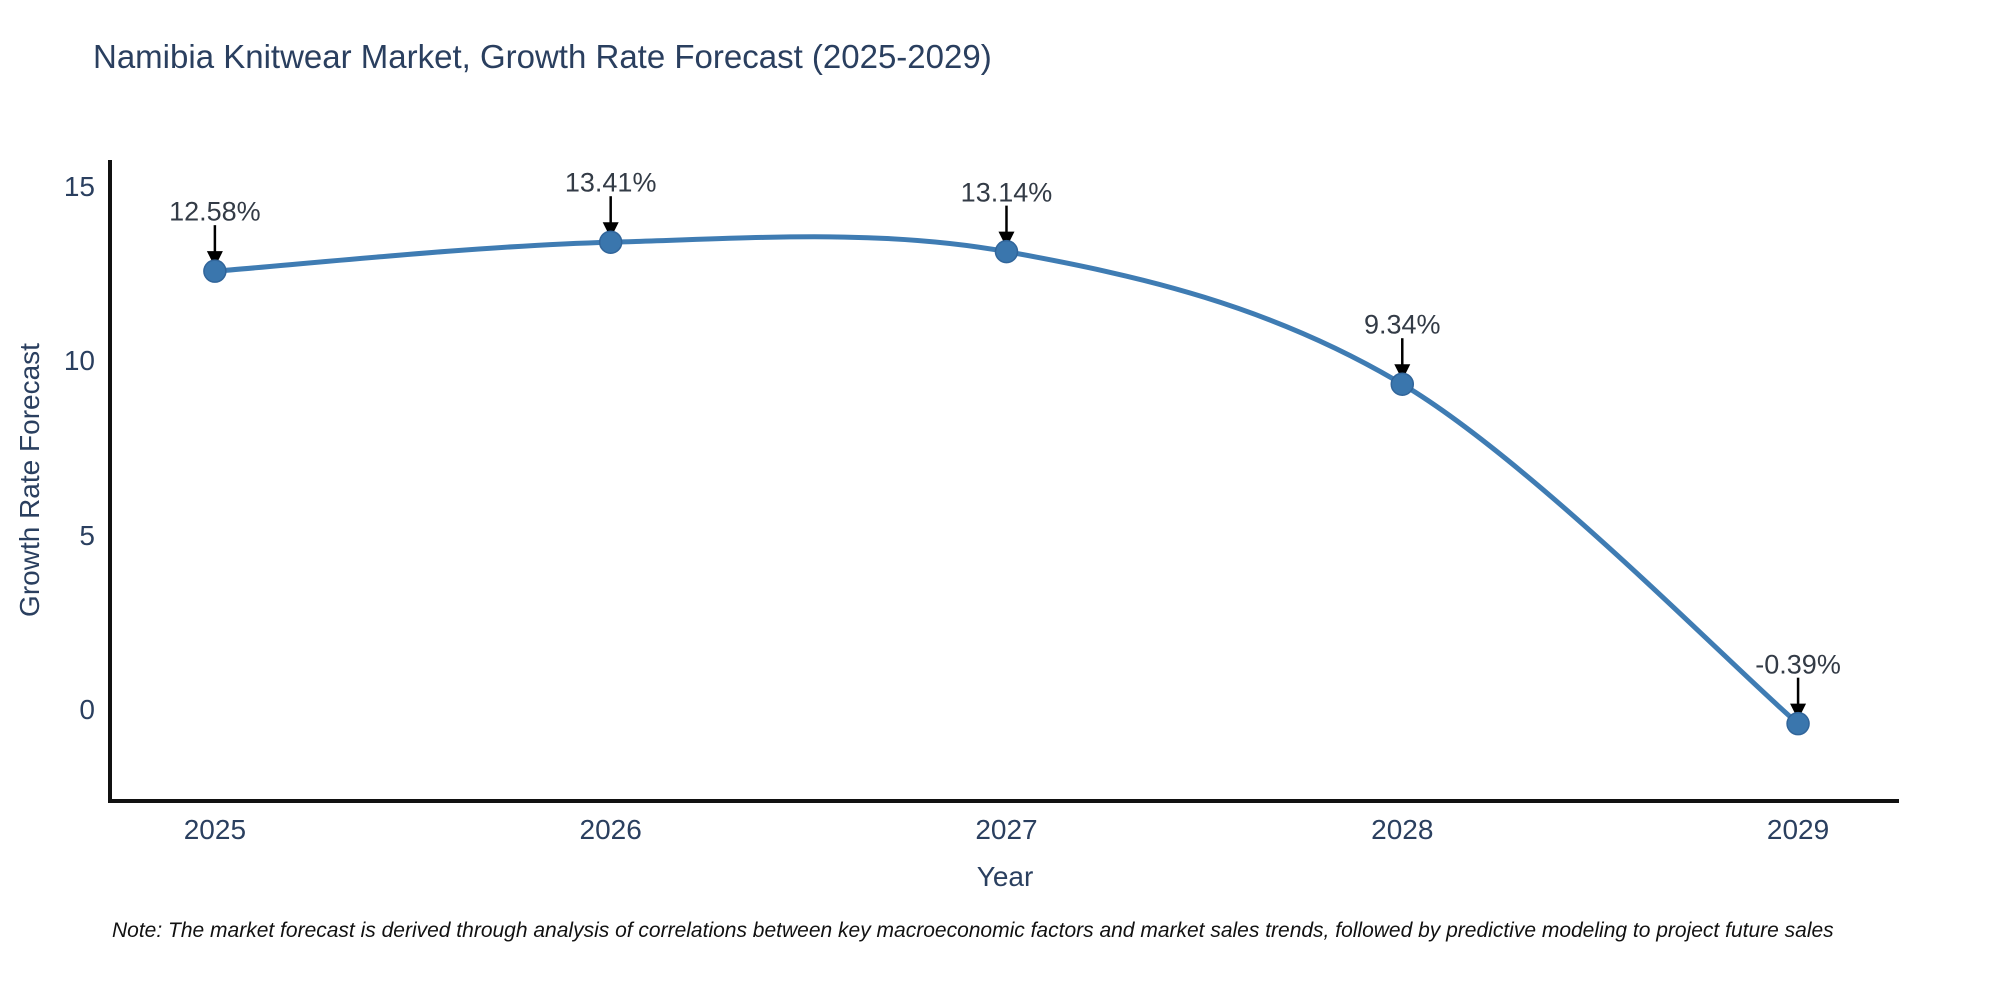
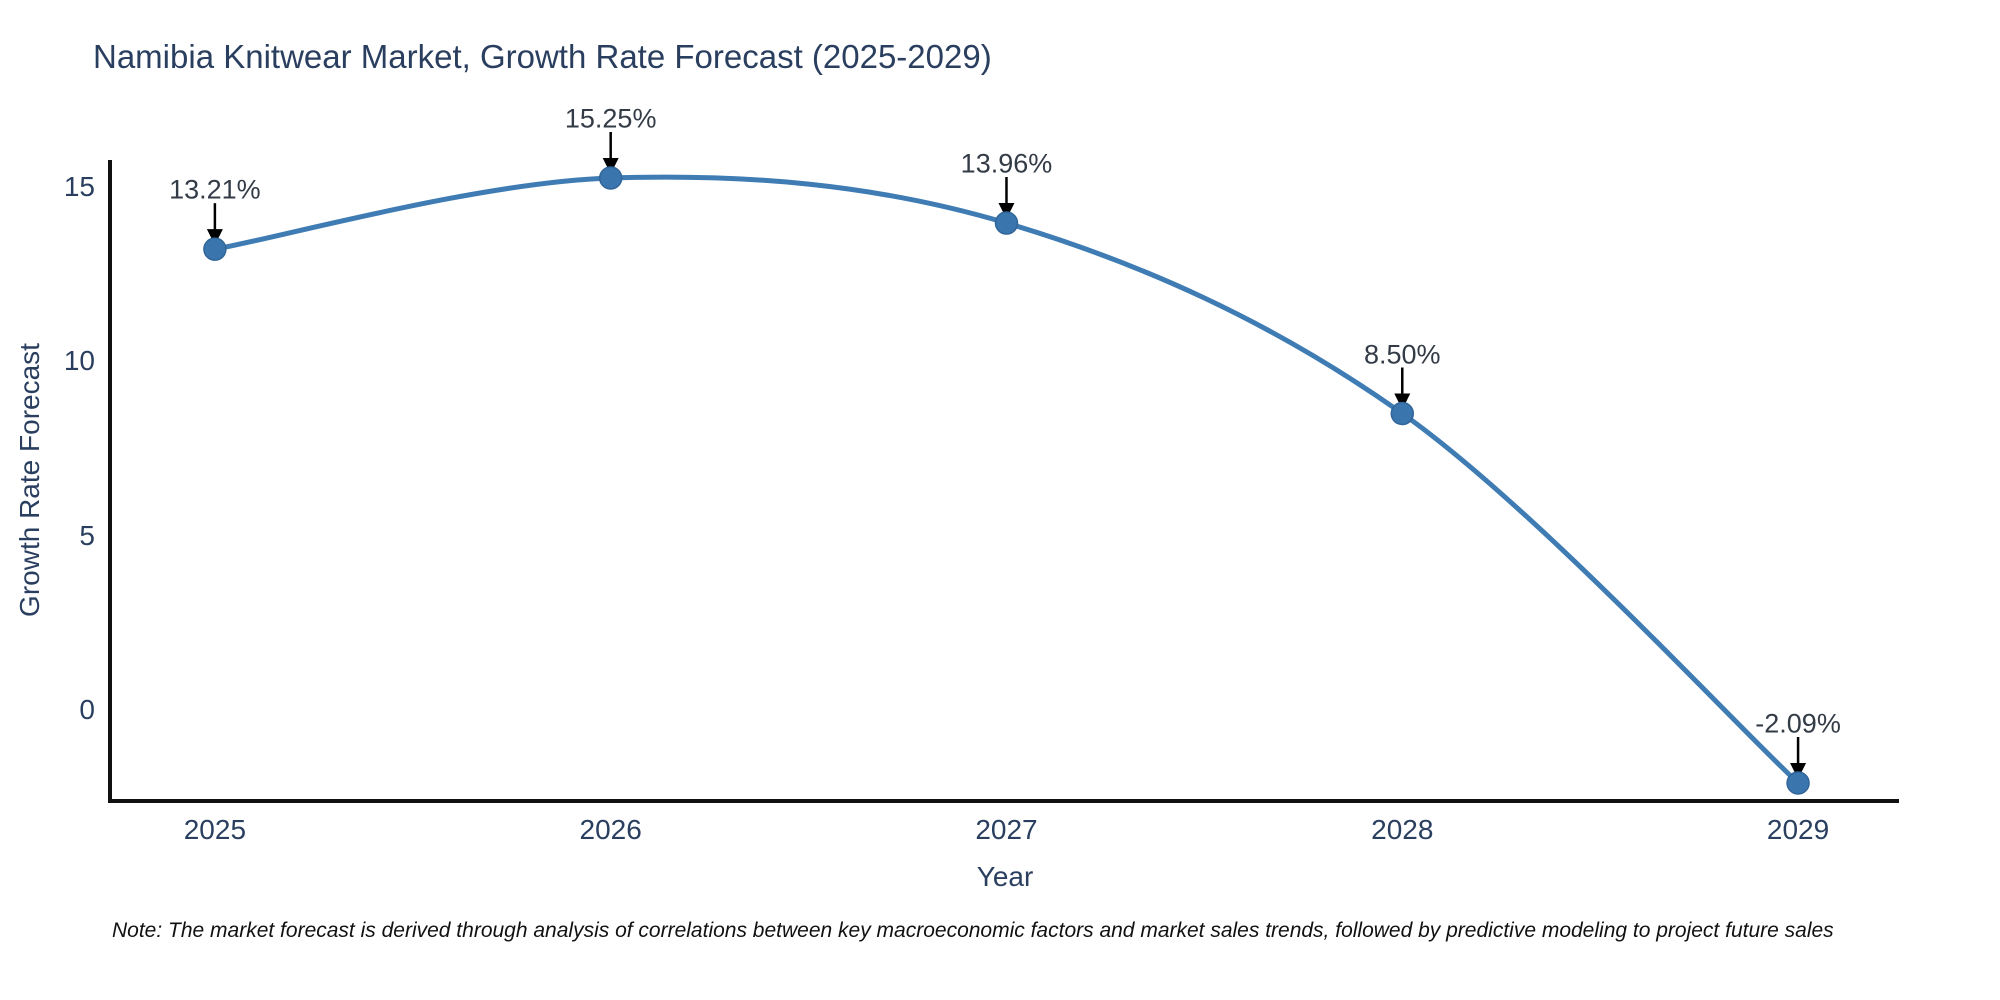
2025: 12.58% -> 13.21%
2026: 13.41% -> 15.25%
2027: 13.14% -> 13.96%
2028: 9.34% -> 8.50%
2029: -0.39% -> -2.09%
